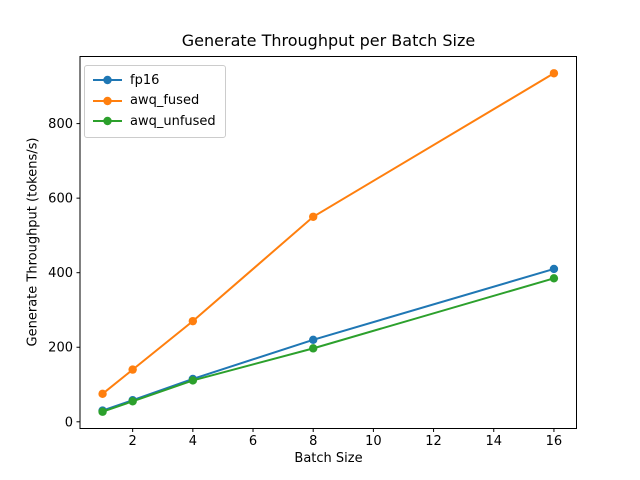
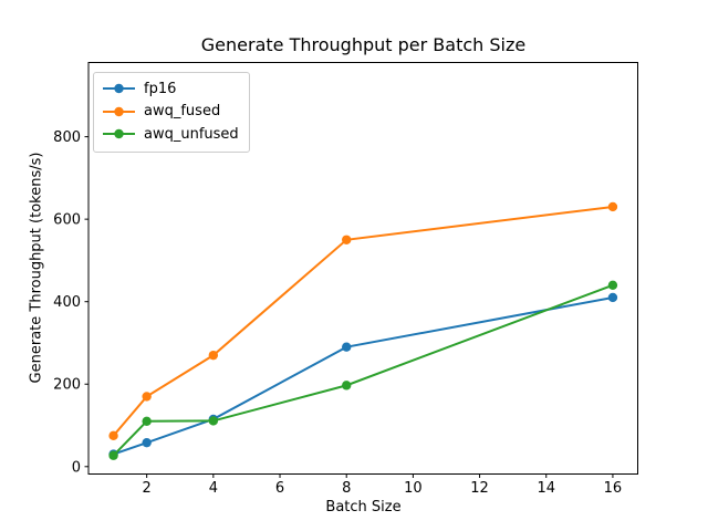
awq_fused/2: 140 -> 170
awq_unfused/2: 60 -> 110
fp16/8: 220 -> 290
awq_fused/16: 940 -> 630
awq_unfused/16: 380 -> 440
